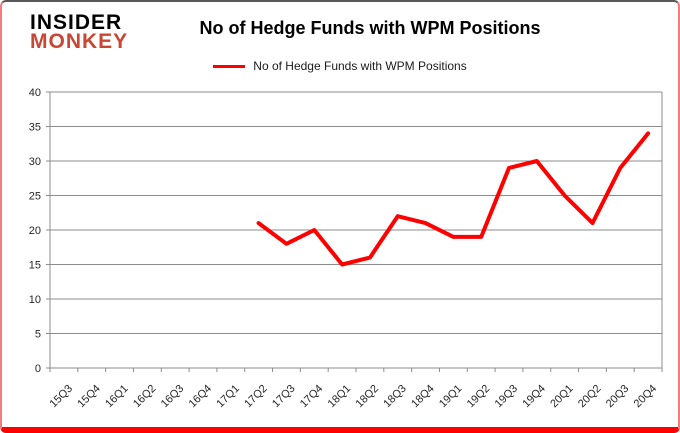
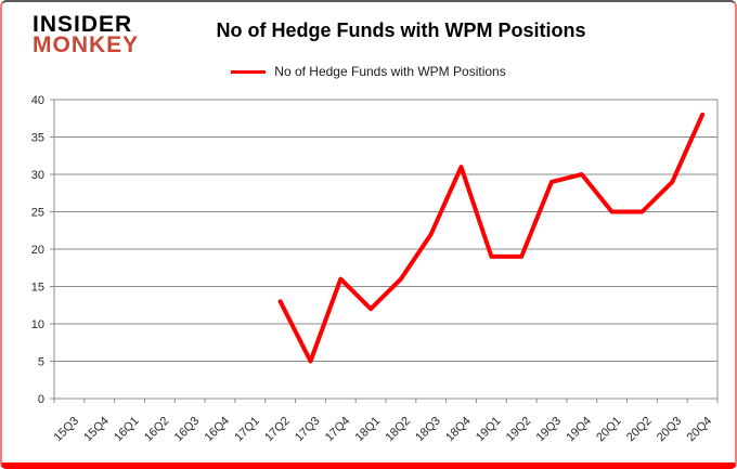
17Q2: 21 -> 13
17Q3: 18 -> 5
17Q4: 20 -> 16
18Q1: 15 -> 12
18Q4: 21 -> 31
20Q2: 21 -> 25
20Q4: 34 -> 38
